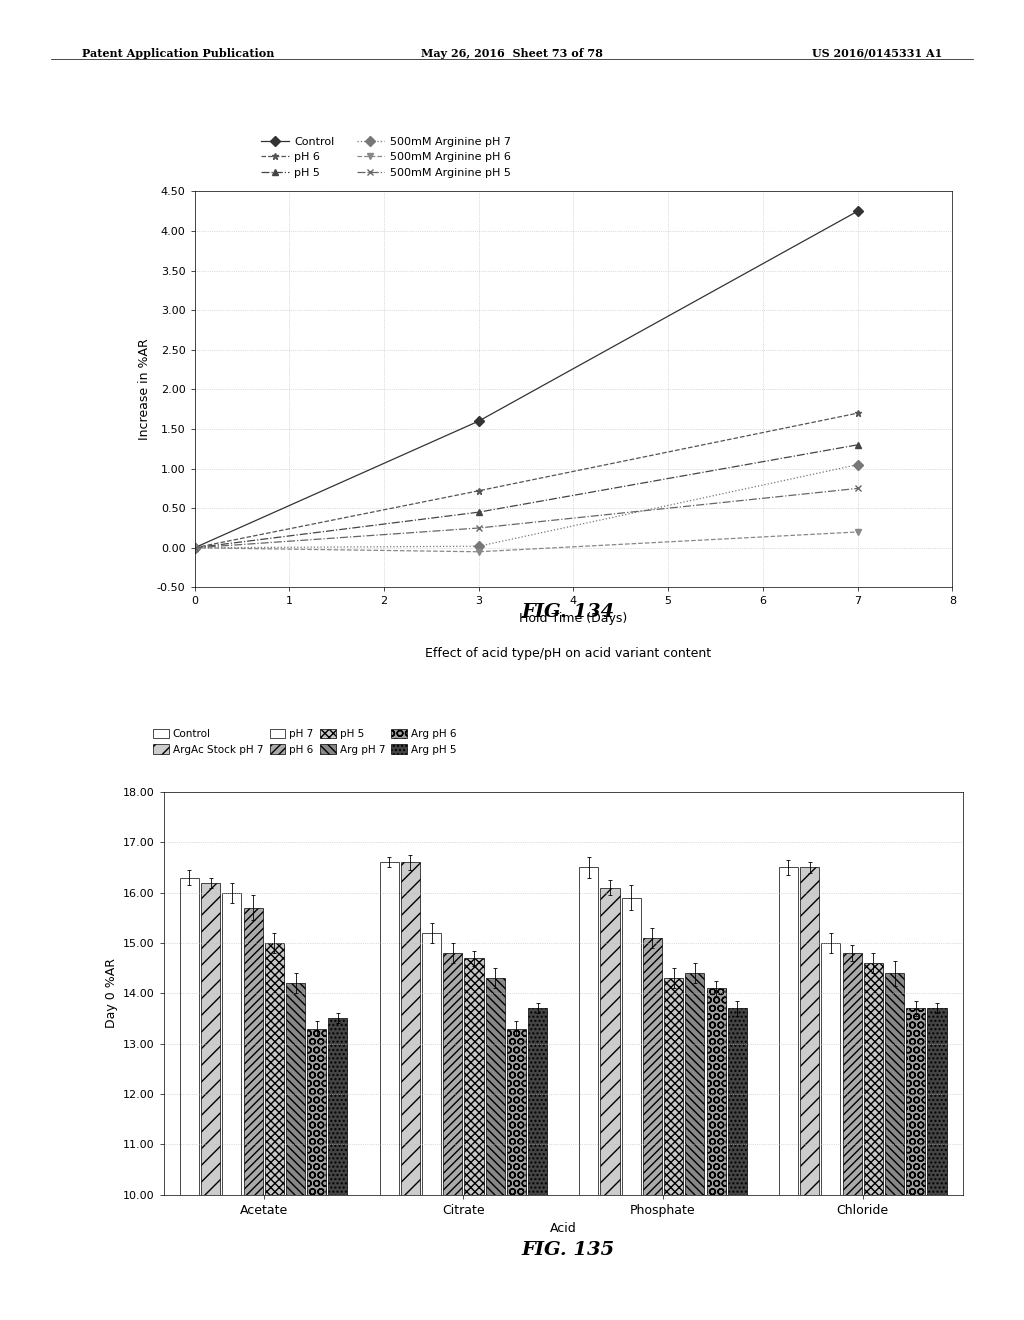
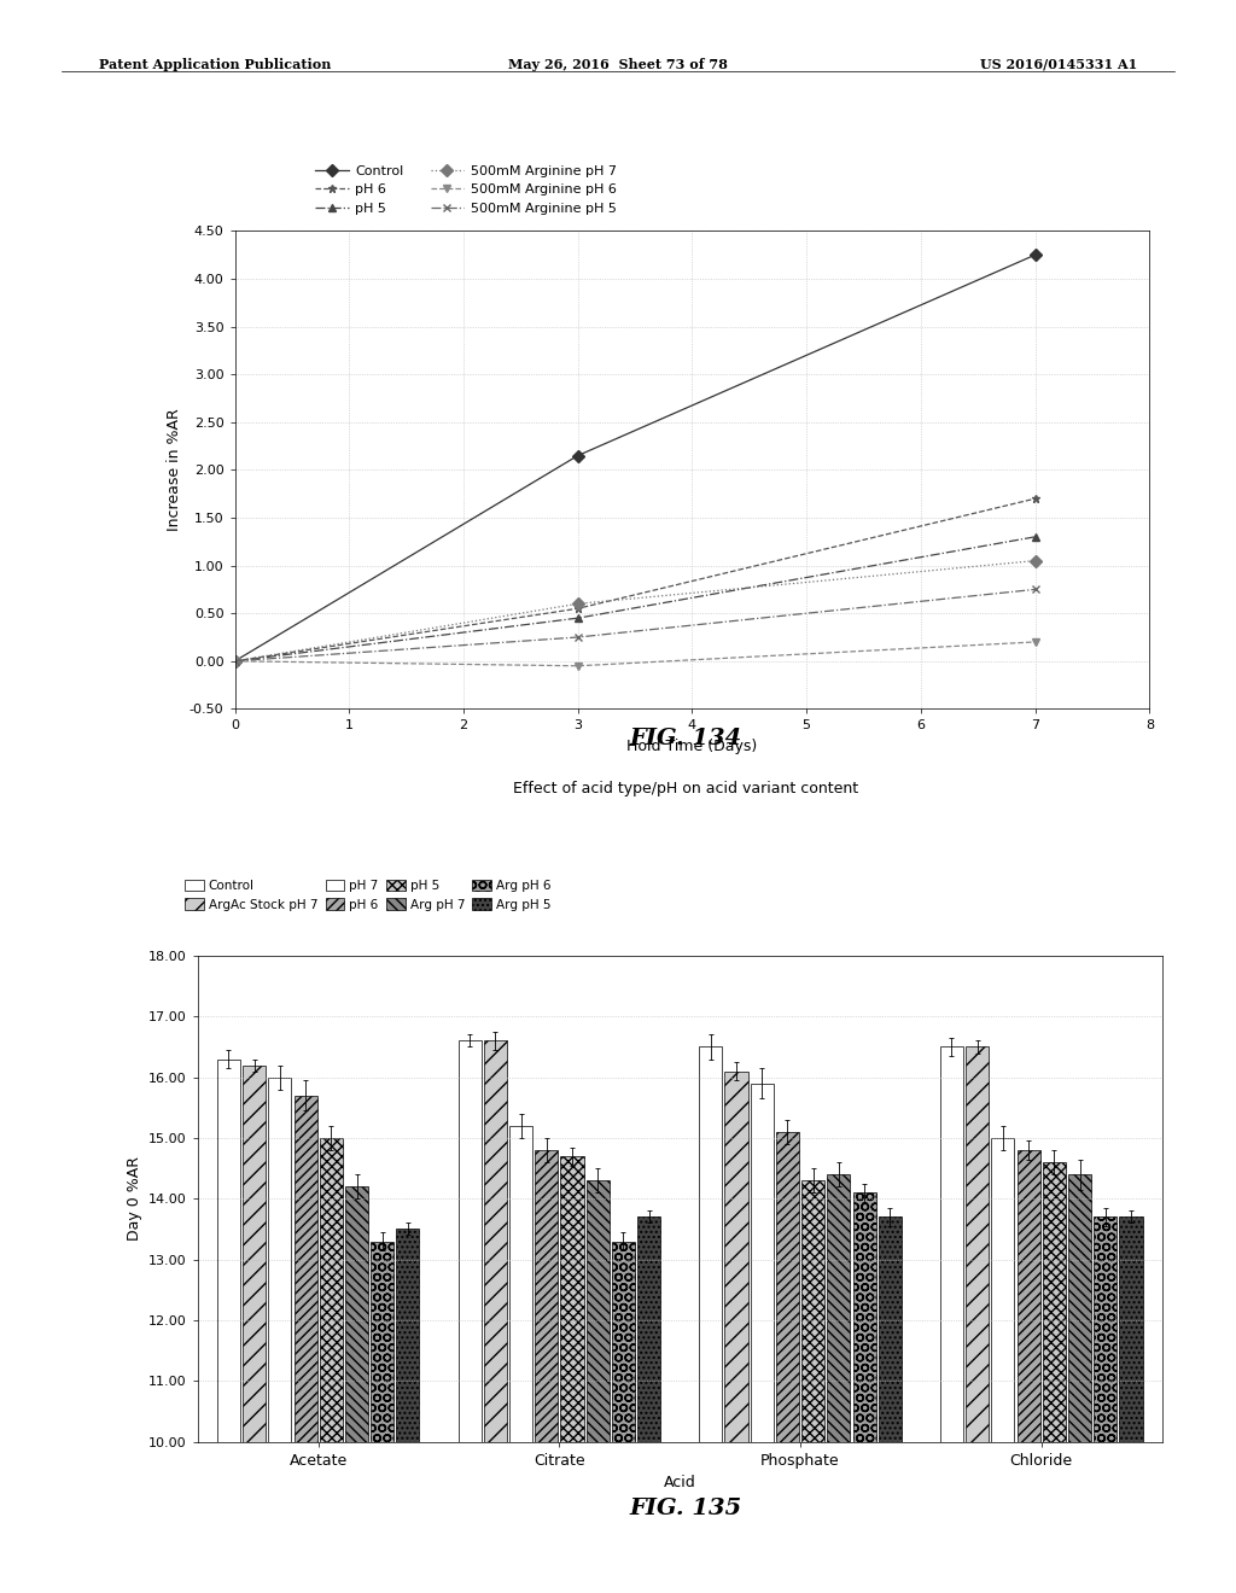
Control/3: 1.60 -> 2.15
pH 6/3: 0.72 -> 0.55
500mM Arginine pH 7/3: 0.02 -> 0.60
